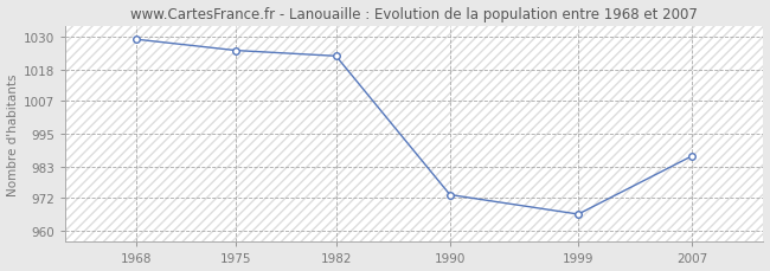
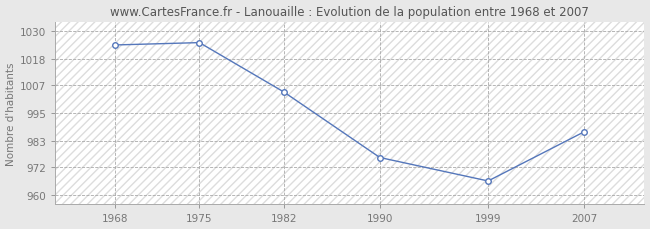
1968: 1029 -> 1024
1982: 1023 -> 1004
1990: 973 -> 976
